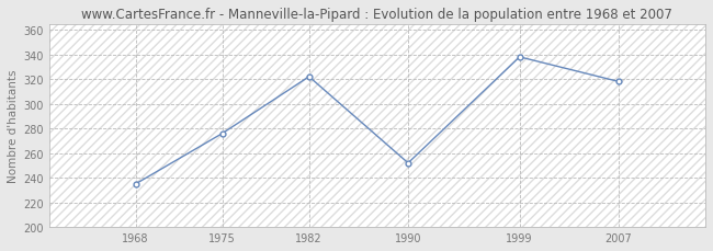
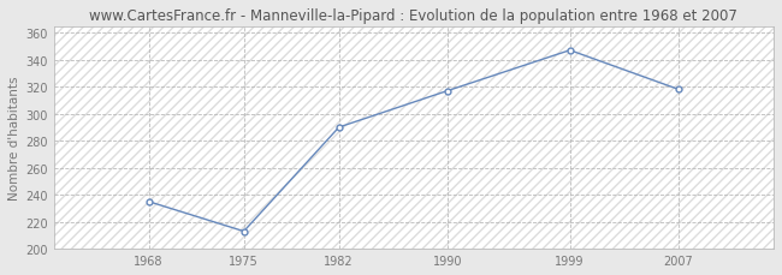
1975: 276 -> 213
1982: 322 -> 290
1990: 252 -> 317
1999: 338 -> 347
